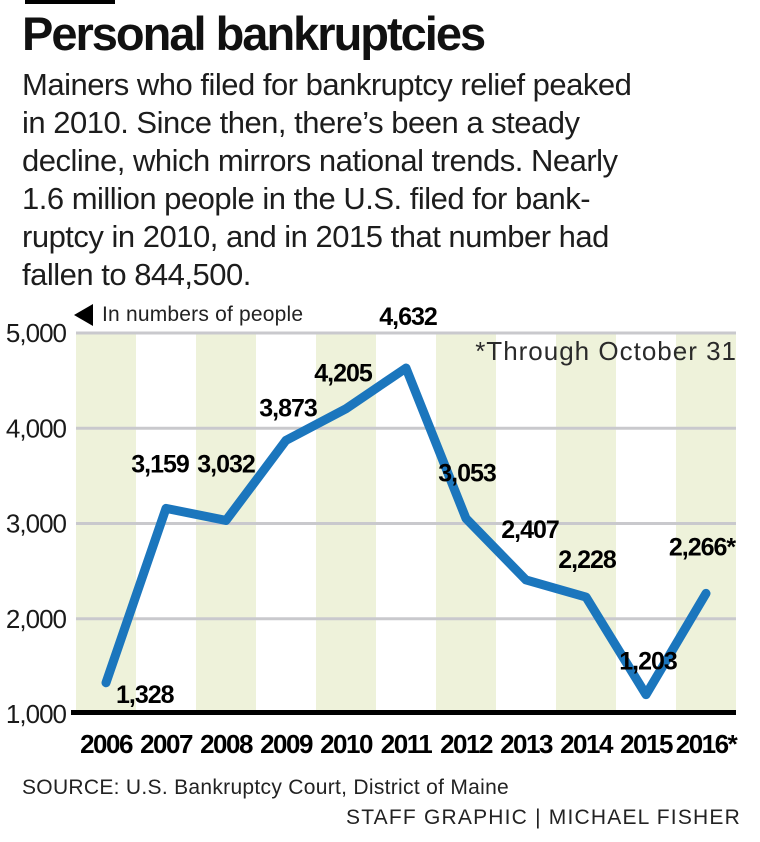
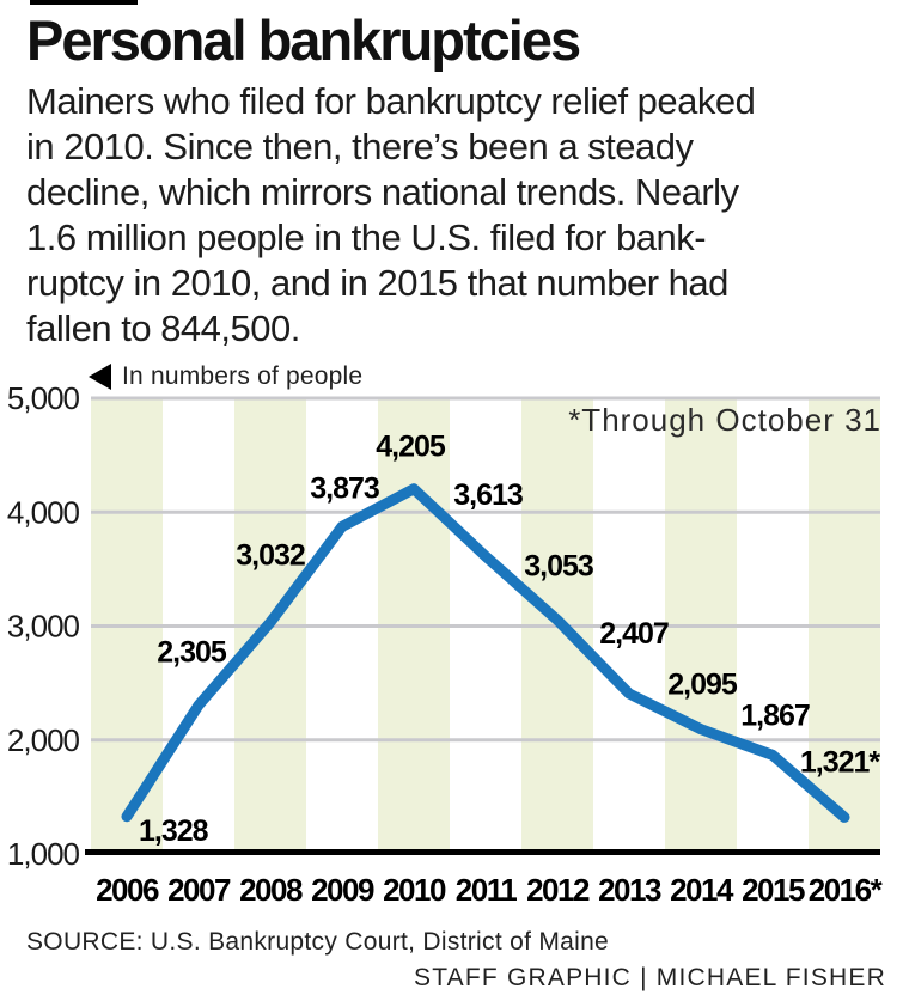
2007: 3,159 -> 2,305
2011: 4,632 -> 3,613
2014: 2,228 -> 2,095
2015: 1,203 -> 1,867
2016*: 2,266 -> 1,321
